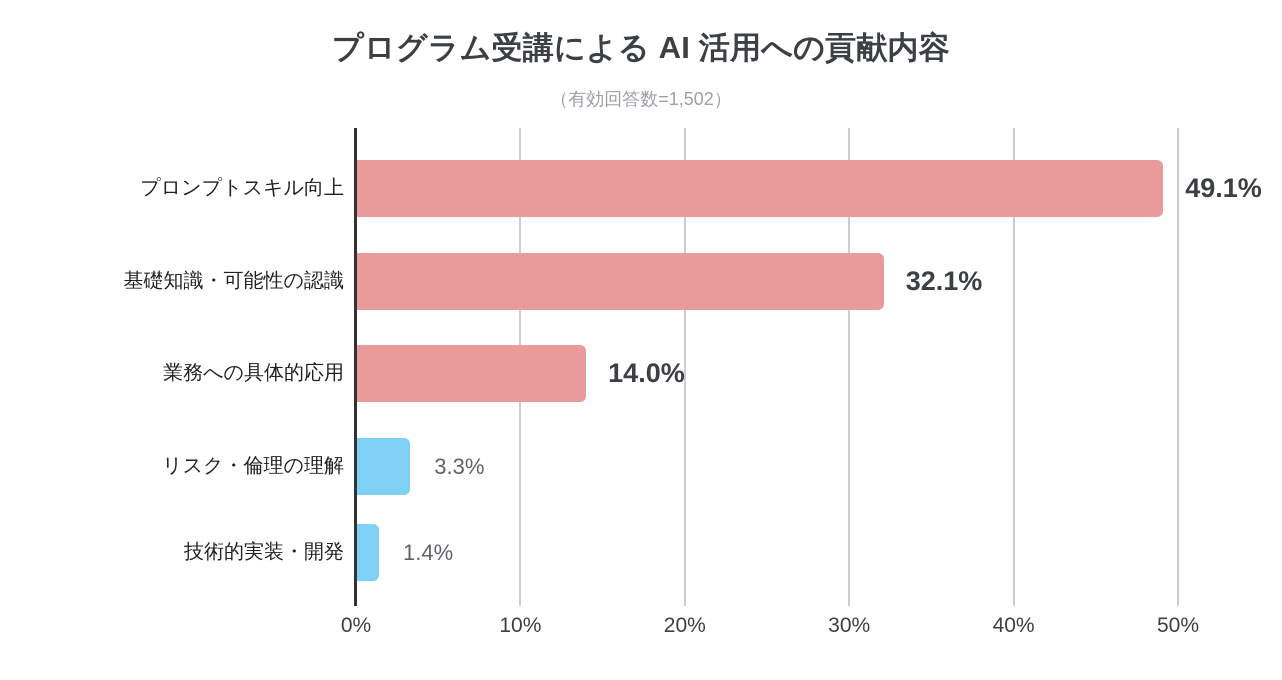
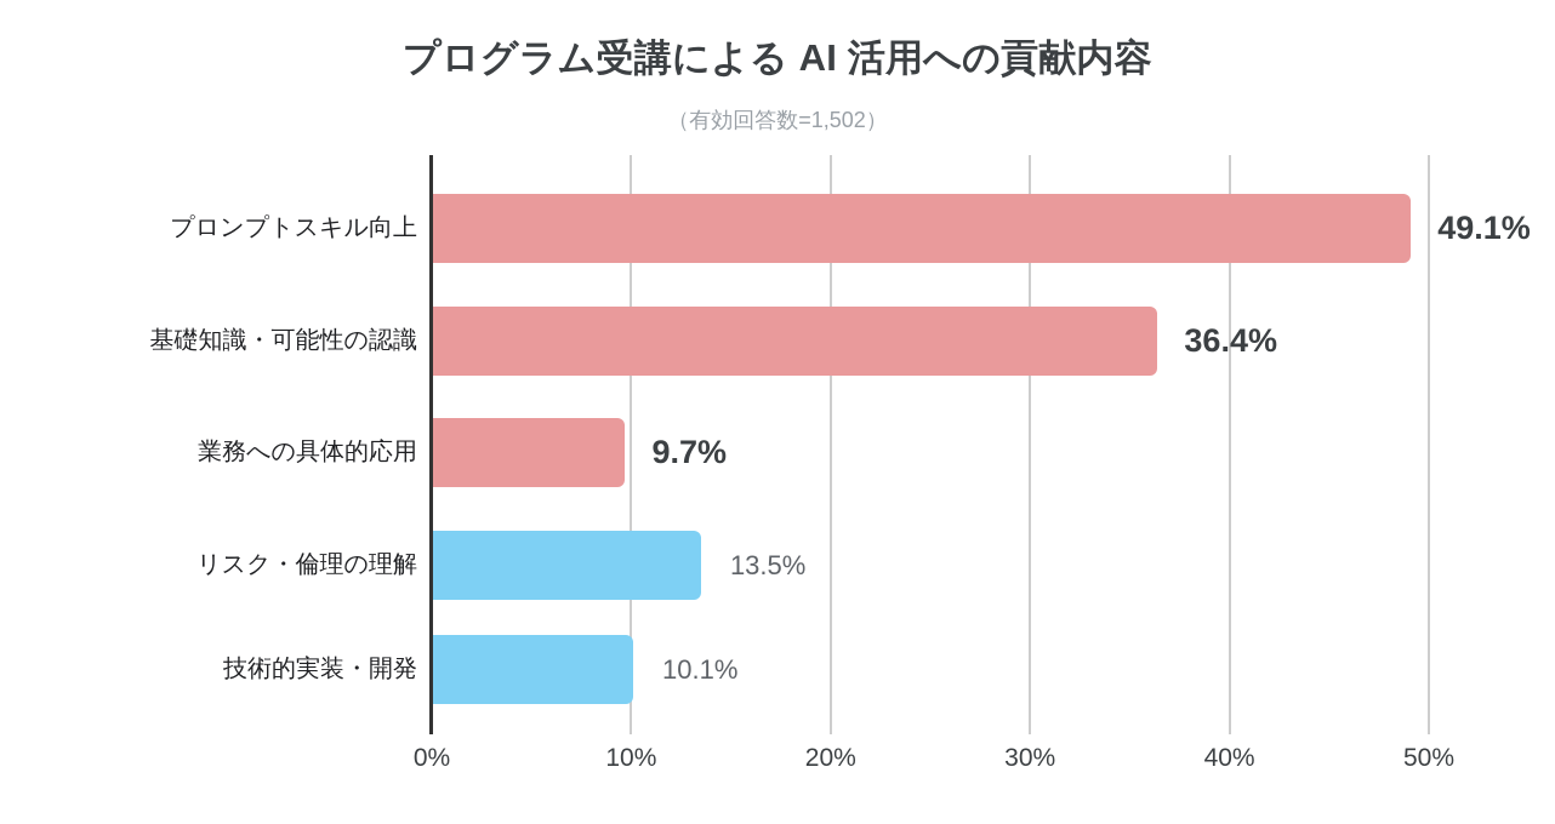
基礎知識・可能性の認識: 32.1% -> 36.4%
業務への具体的応用: 14.0% -> 9.7%
リスク・倫理の理解: 3.3% -> 13.5%
技術的実装・開発: 1.4% -> 10.1%
